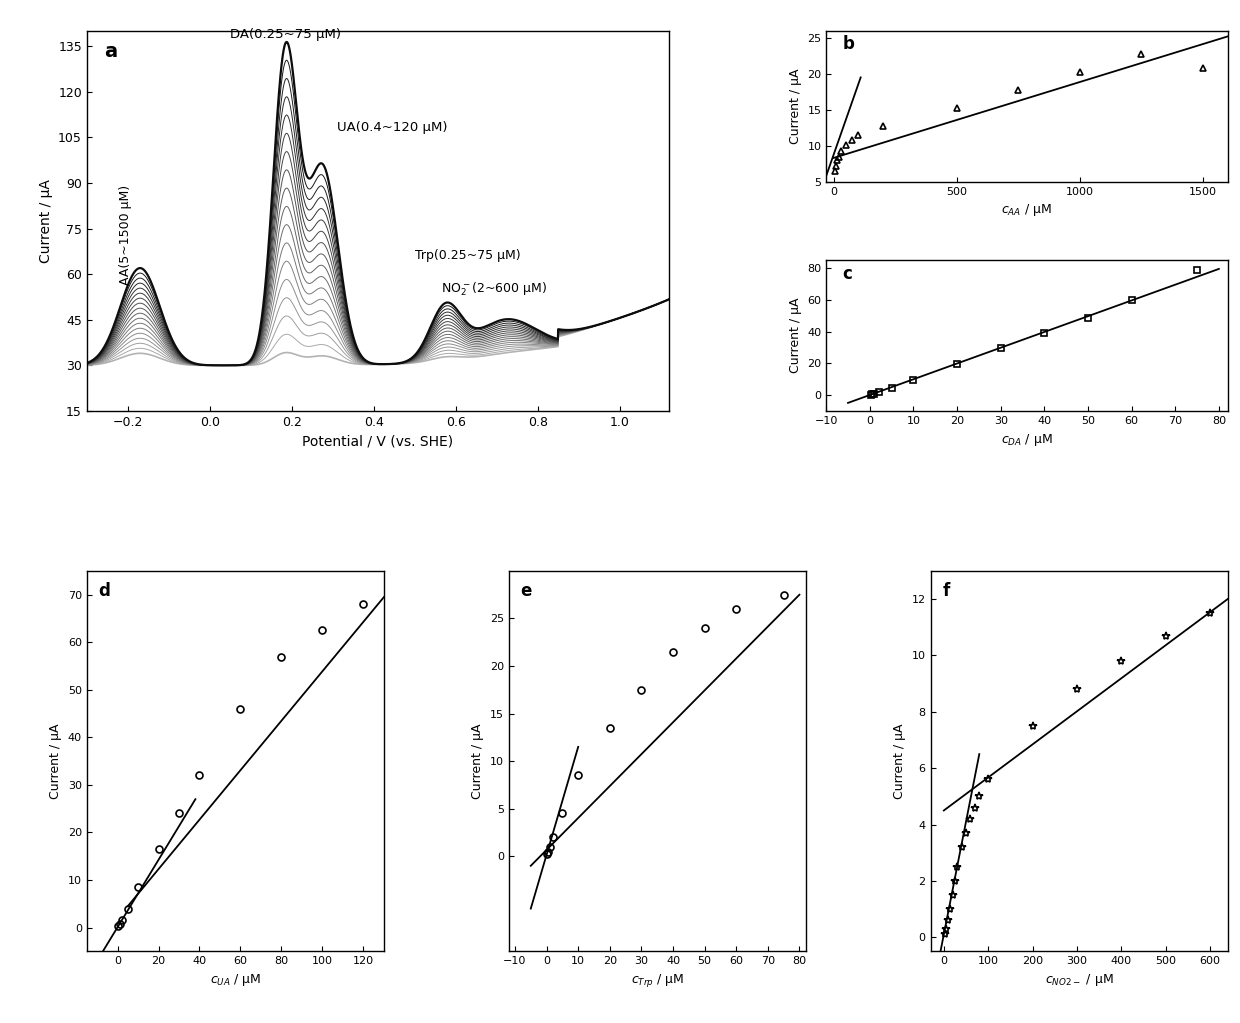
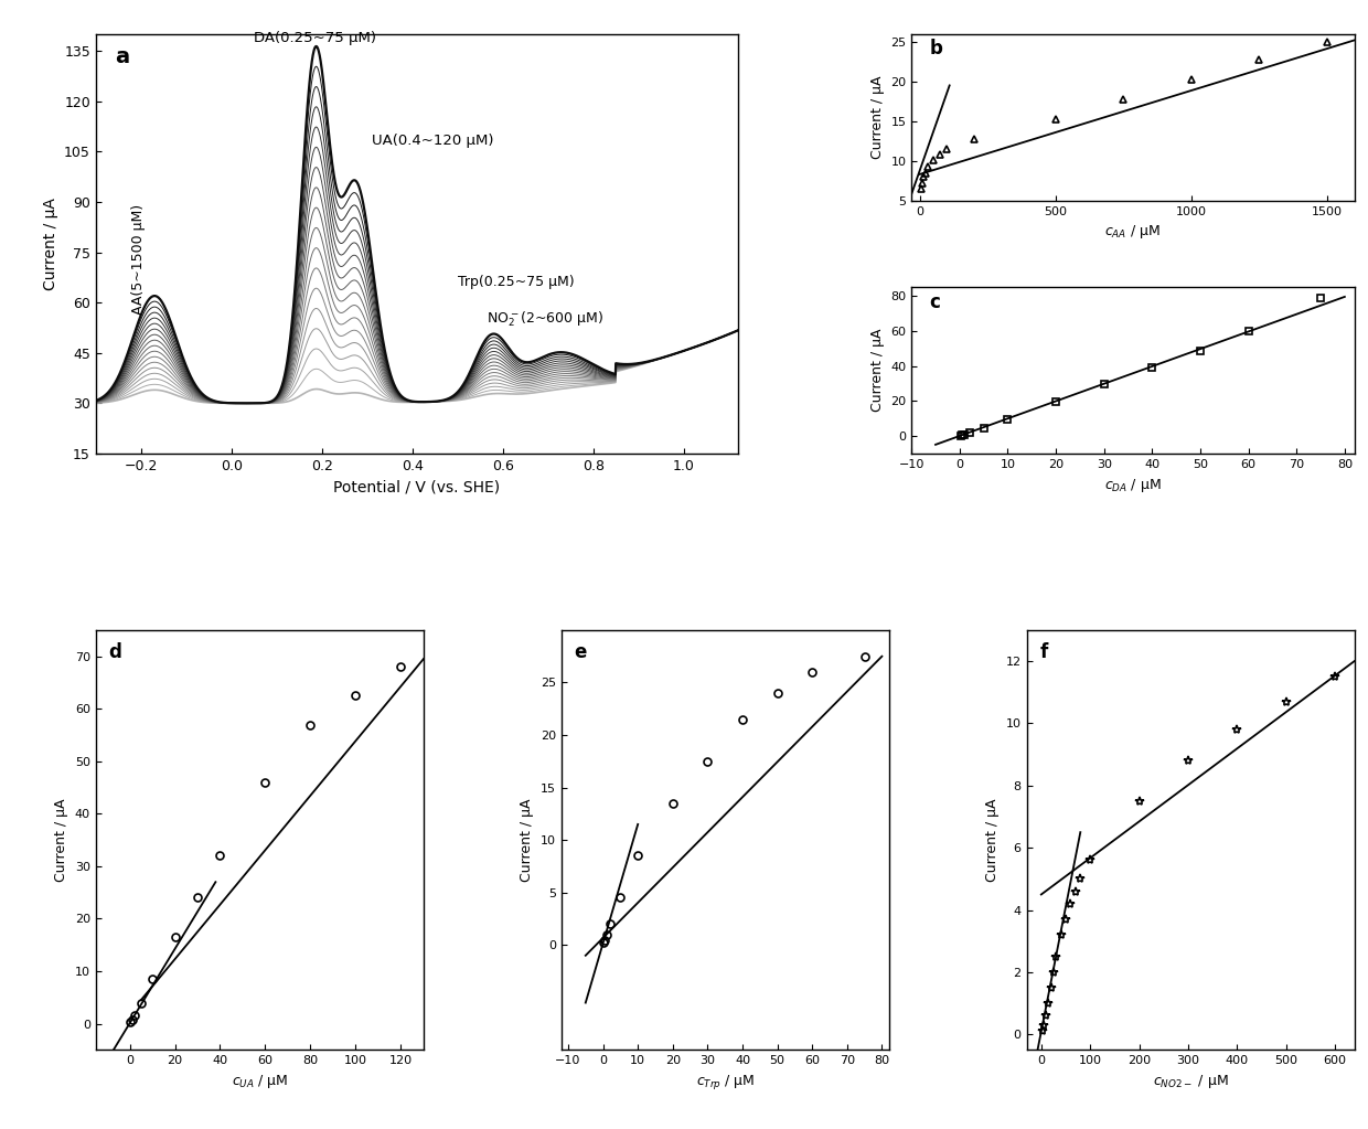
1500: 20.8 -> 25.0
